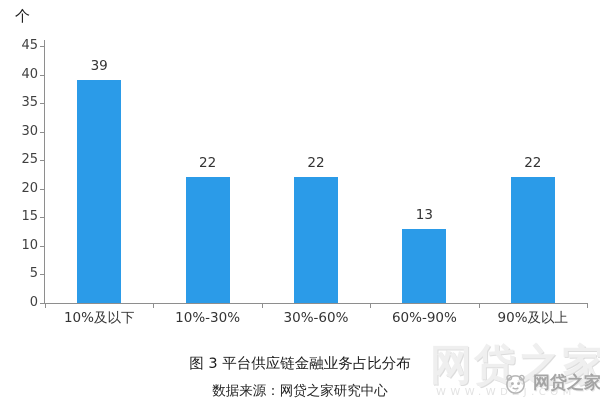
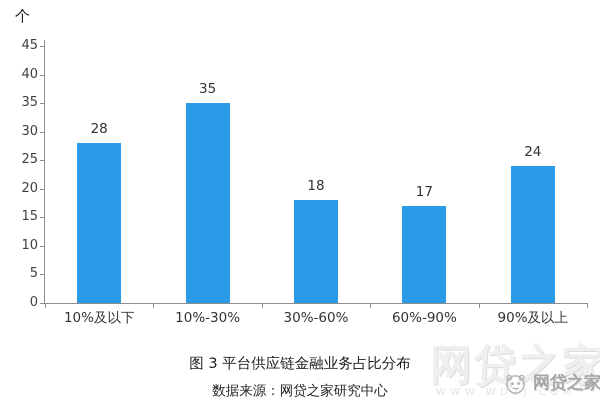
10%及以下: 39 -> 28
10%-30%: 22 -> 35
30%-60%: 22 -> 18
60%-90%: 13 -> 17
90%及以上: 22 -> 24
